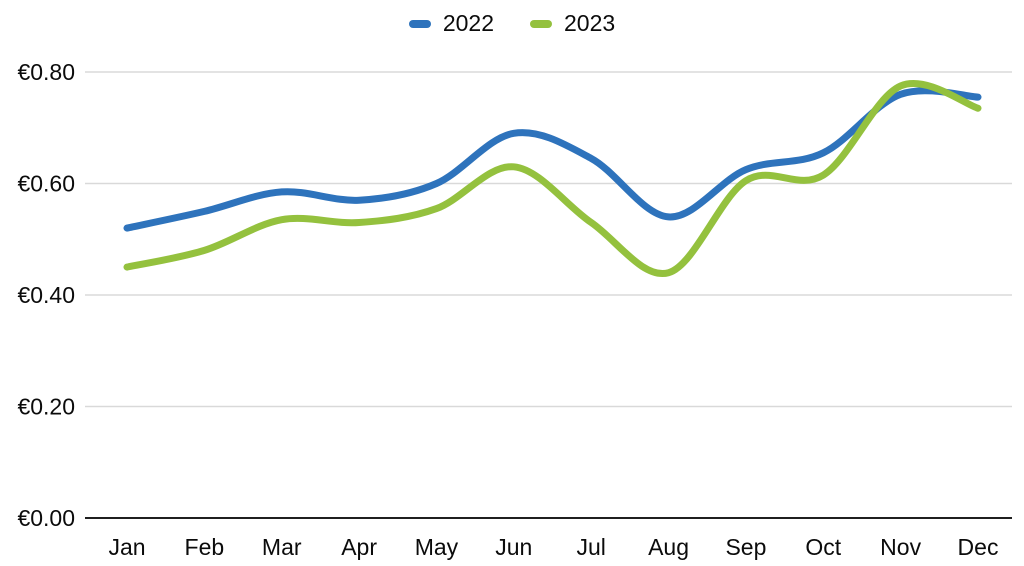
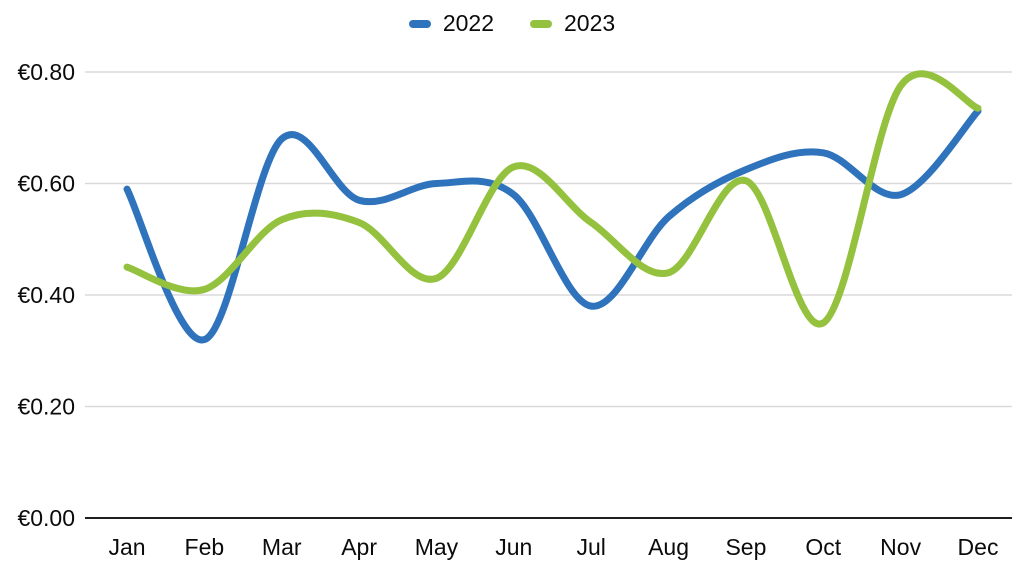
2022/Jan: €0.52 -> €0.59
2022/Feb: €0.55 -> €0.32
2023/Feb: €0.48 -> €0.41
2022/Mar: €0.58 -> €0.68
2023/May: €0.56 -> €0.43
2022/Jun: €0.69 -> €0.58
2022/Jul: €0.65 -> €0.38
2023/Oct: €0.61 -> €0.35
2022/Nov: €0.76 -> €0.58
2022/Dec: €0.76 -> €0.73
